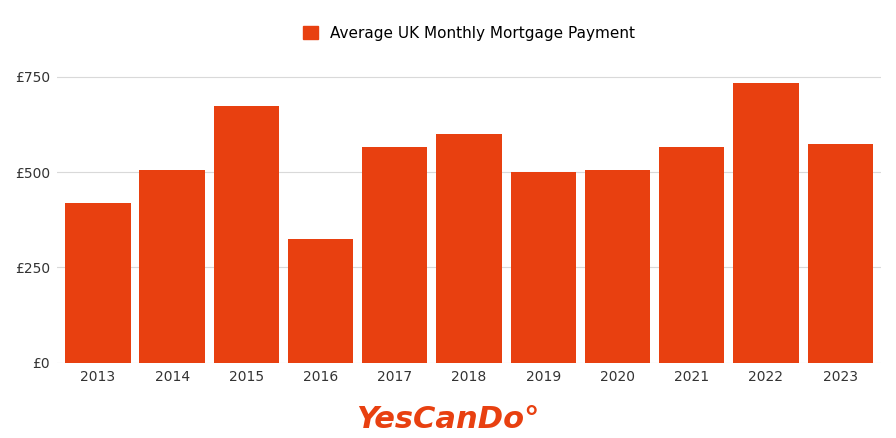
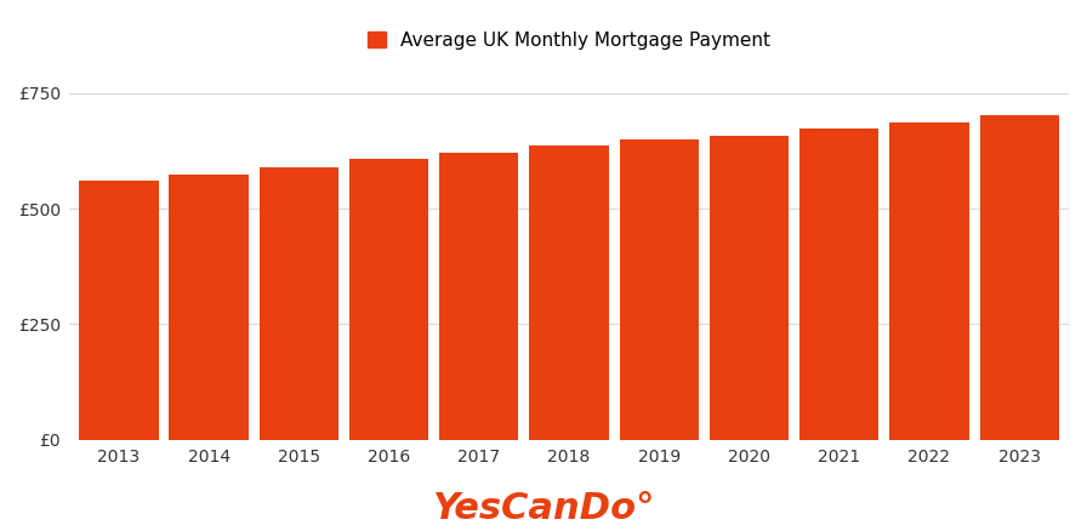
2013: £420 -> £560
2014: £505 -> £575
2015: £675 -> £590
2016: £325 -> £607
2017: £565 -> £622
2018: £600 -> £637
2019: £500 -> £649
2020: £505 -> £659
2021: £565 -> £675
2022: £735 -> £686
2023: £575 -> £702
